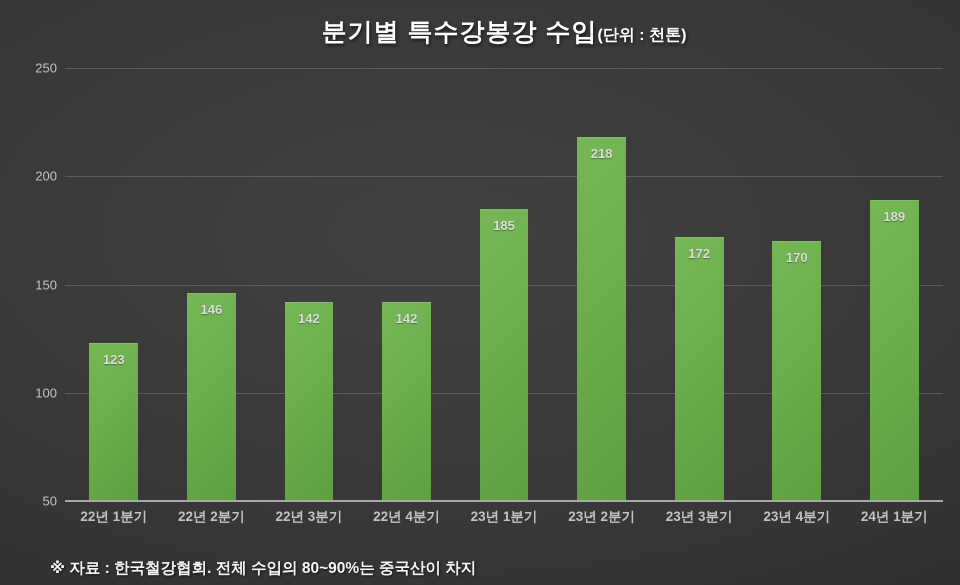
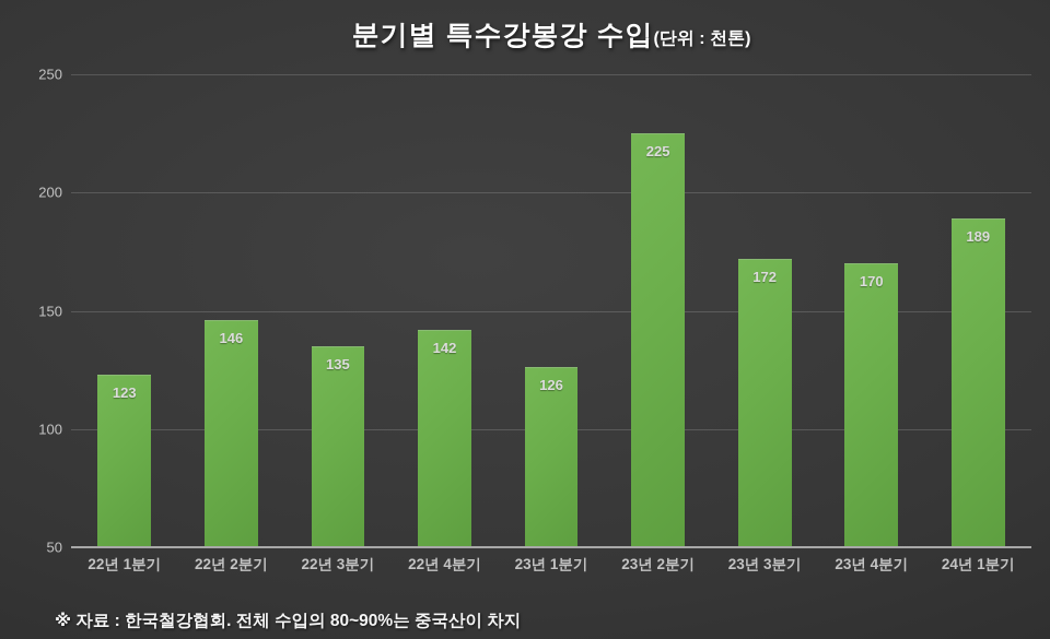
22년 3분기: 142 -> 135
23년 1분기: 185 -> 126
23년 2분기: 218 -> 225
